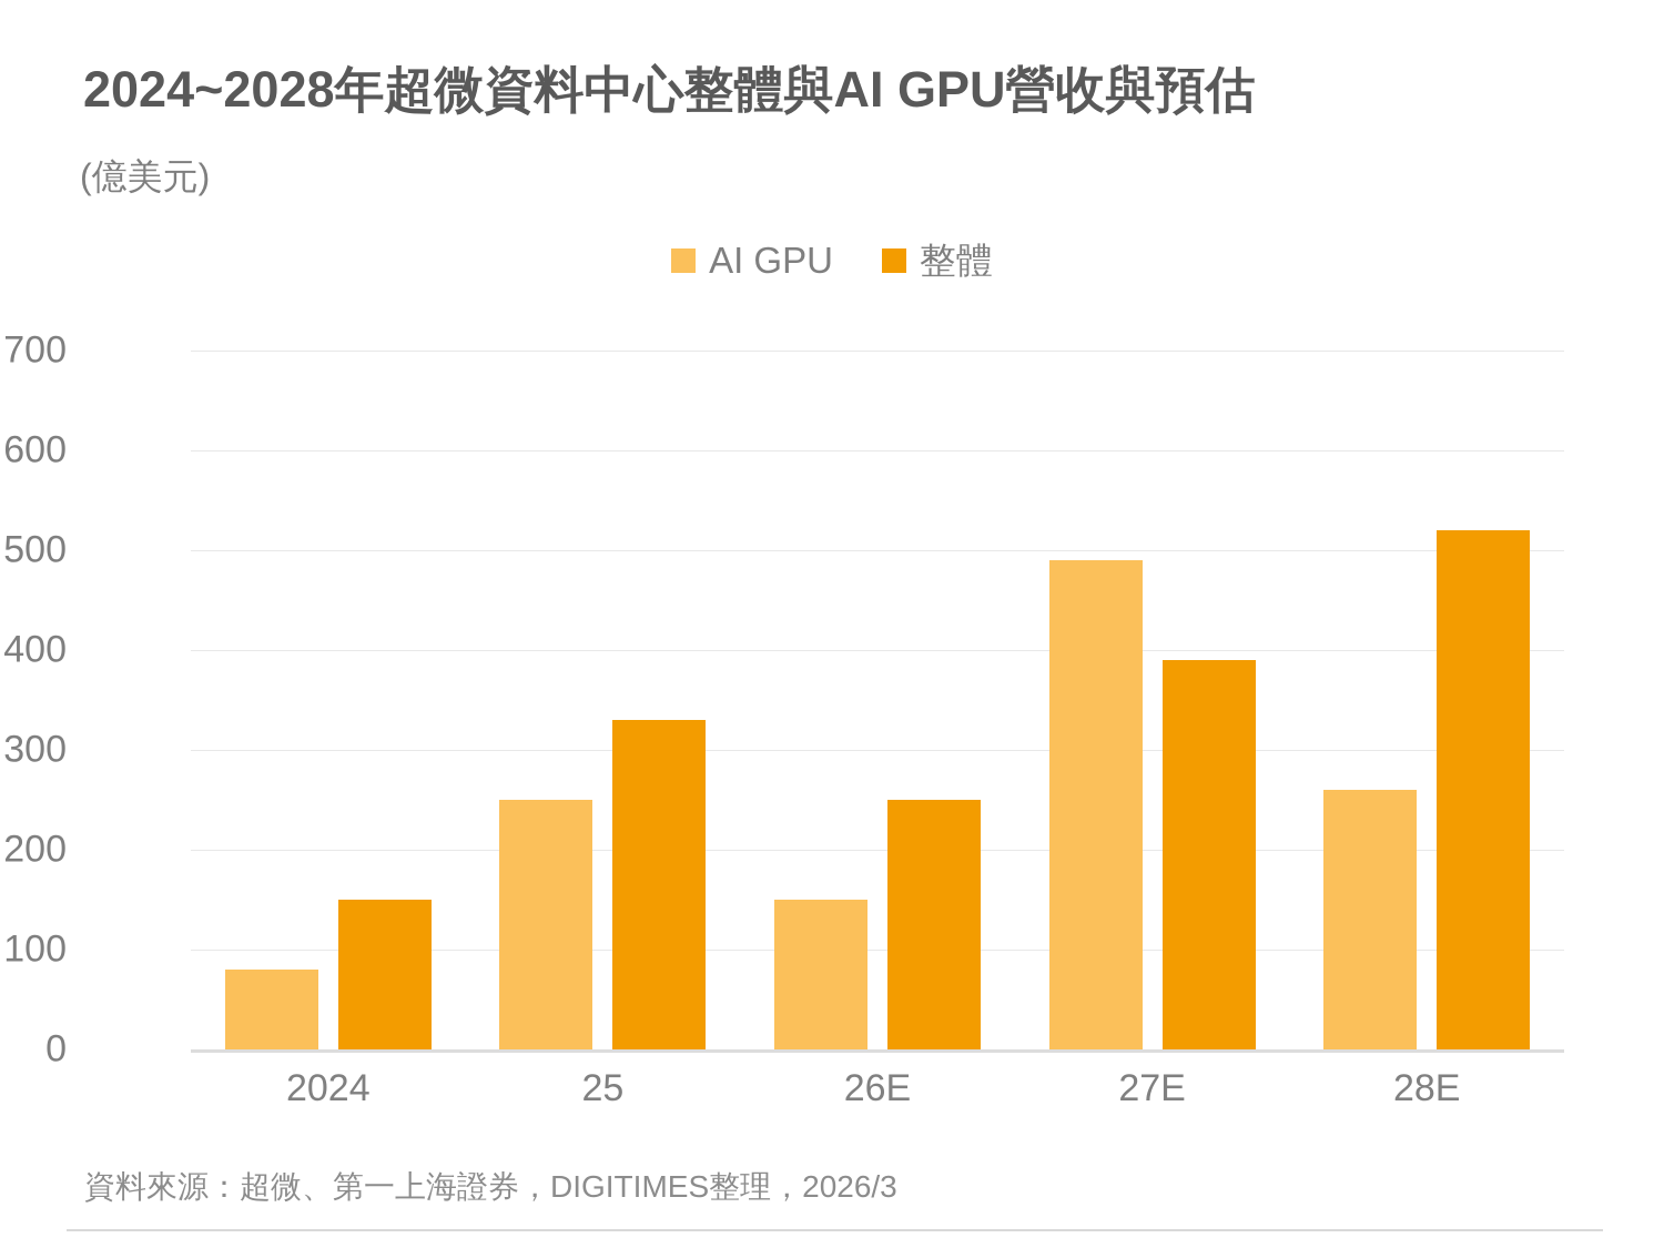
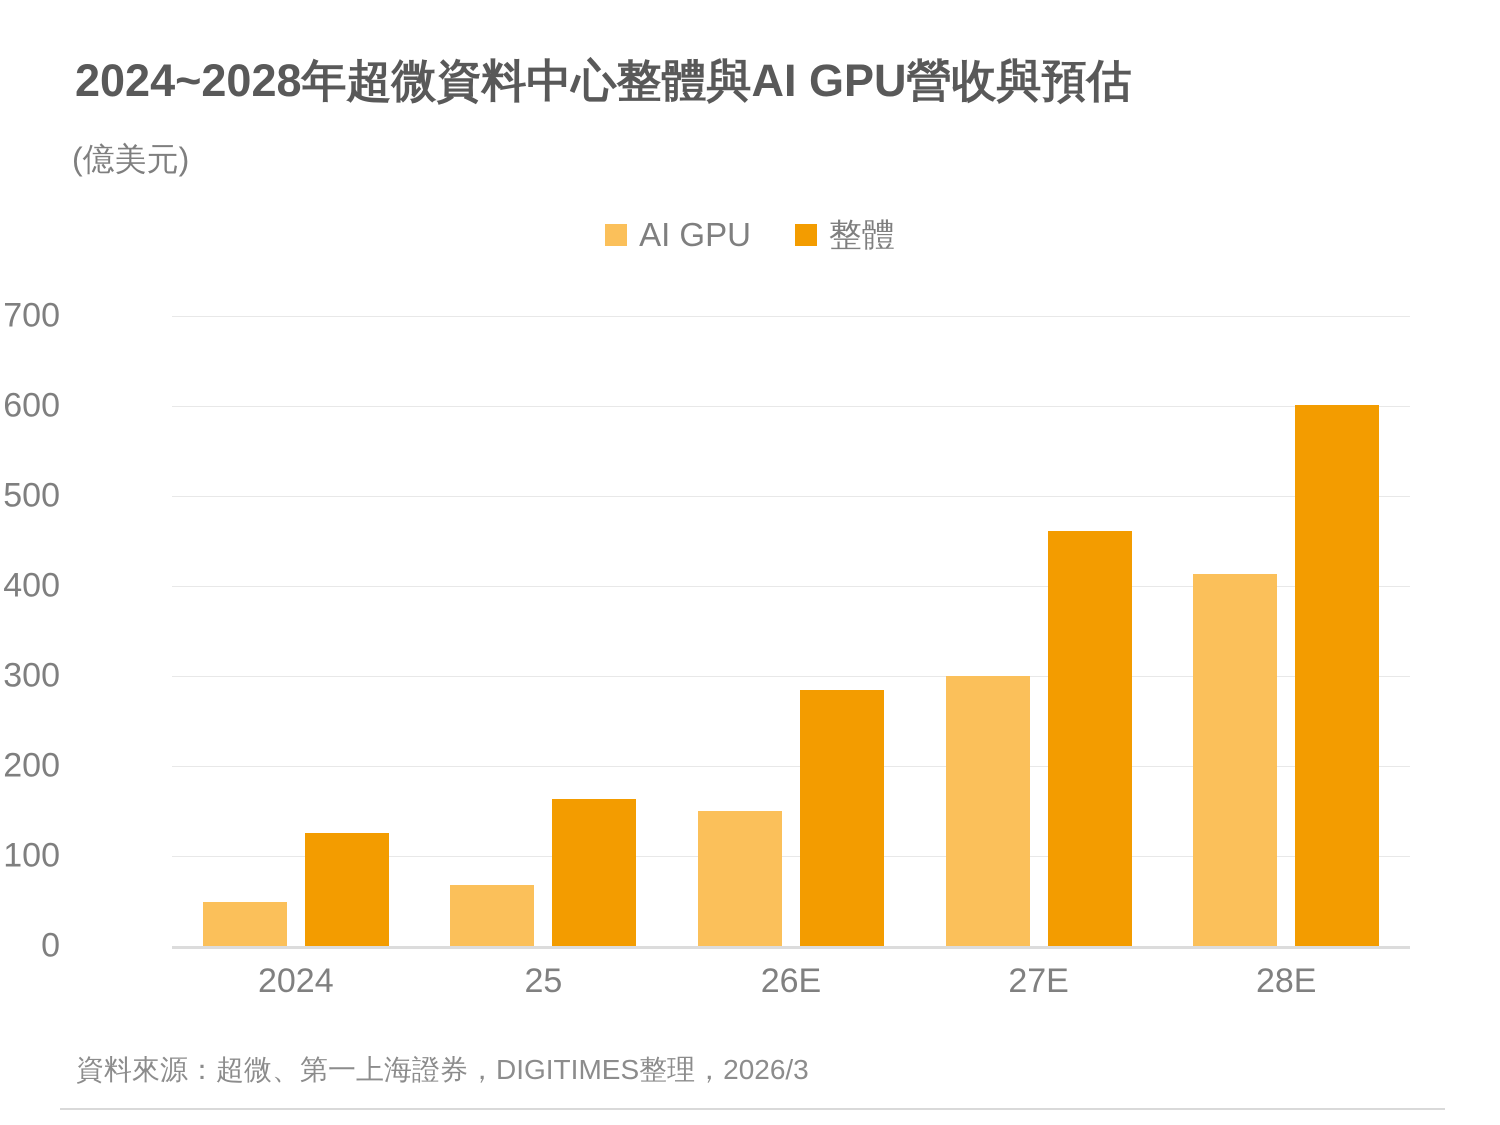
AI GPU/2024: 80 -> 50
整體/2024: 150 -> 130
AI GPU/25: 250 -> 70
整體/25: 330 -> 160
整體/26E: 250 -> 280
AI GPU/27E: 490 -> 300
整體/27E: 390 -> 460
AI GPU/28E: 260 -> 410
整體/28E: 520 -> 600
